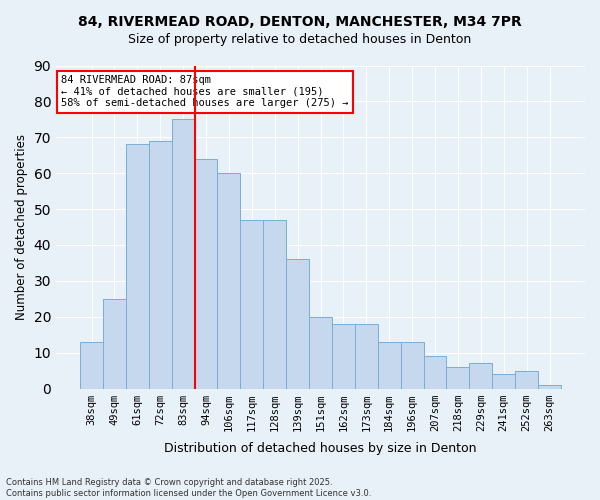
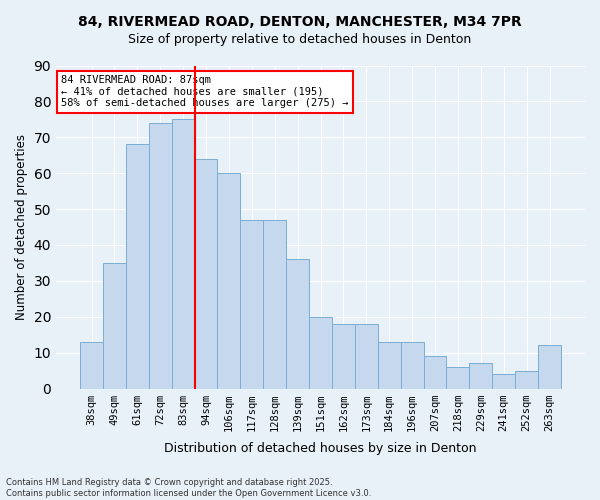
49sqm: 25 -> 35
72sqm: 69 -> 74
263sqm: 1 -> 12
